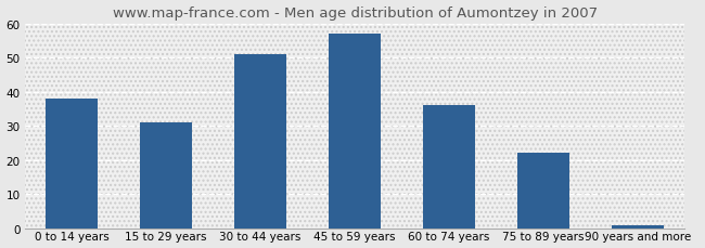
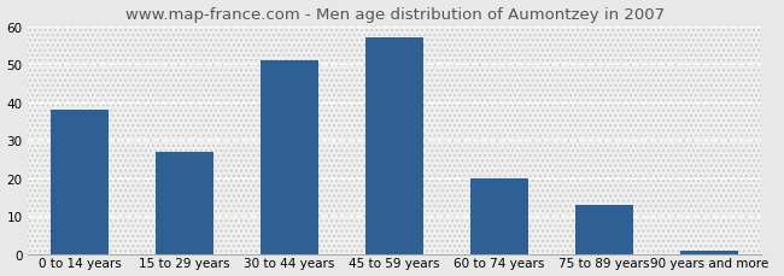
15 to 29 years: 31 -> 27
60 to 74 years: 36 -> 20
75 to 89 years: 22 -> 13
